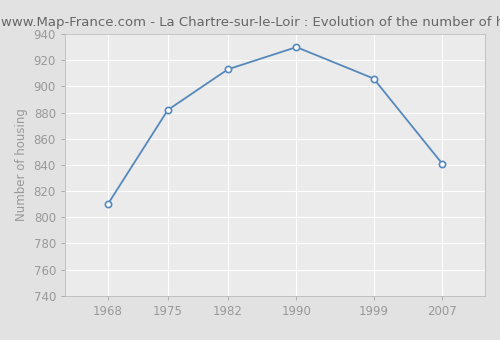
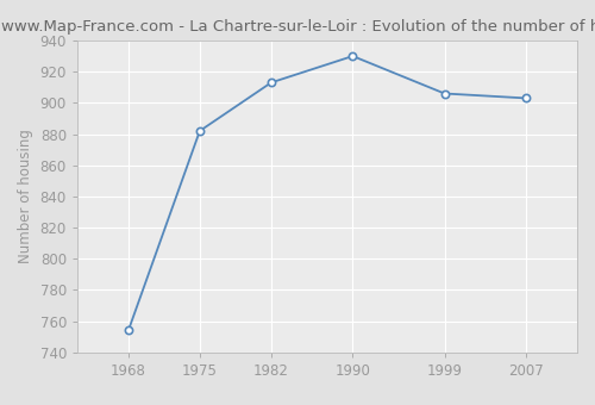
1968: 810 -> 754
2007: 841 -> 903
